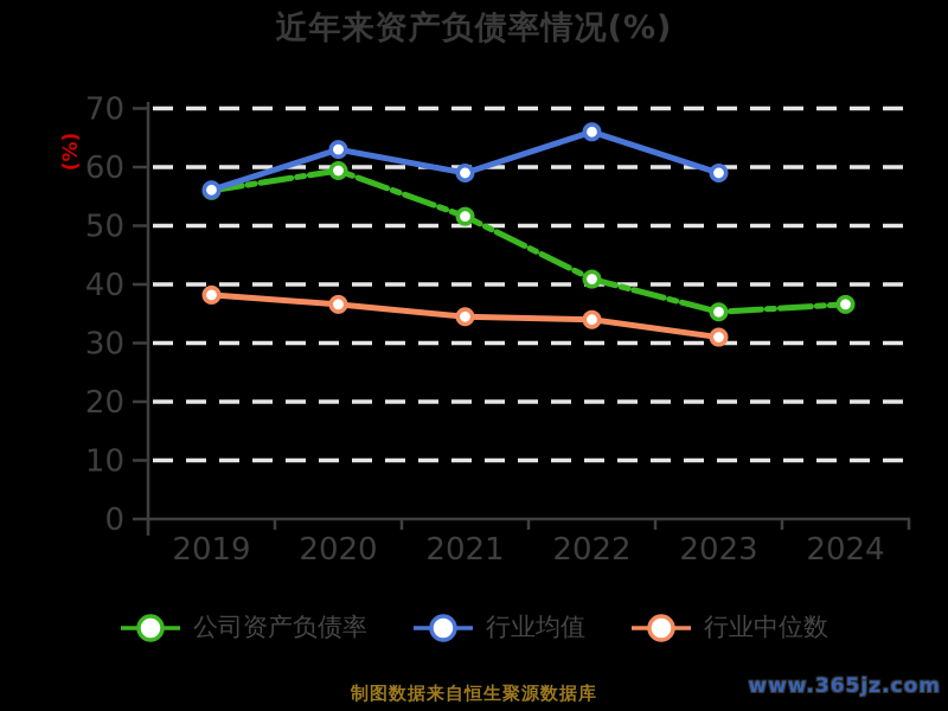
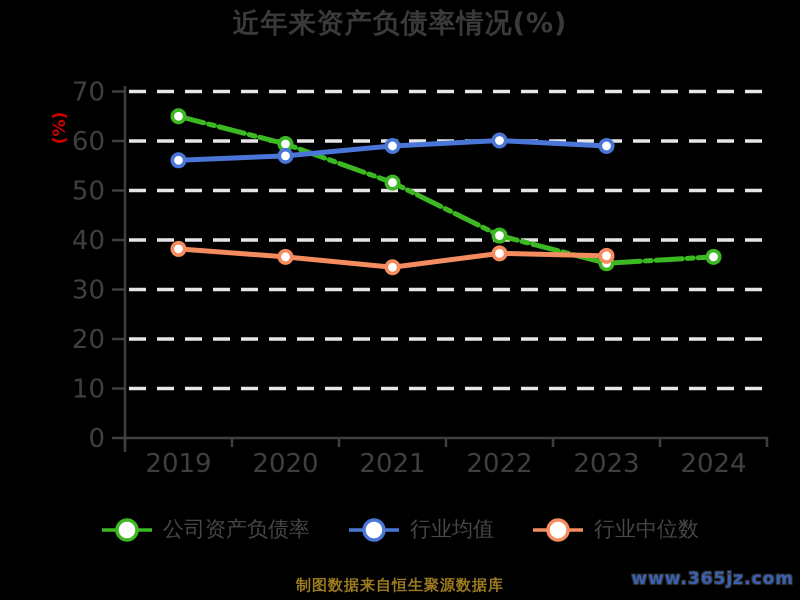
公司资产负债率/2019: 56 -> 65
行业均值/2020: 63 -> 57
行业均值/2022: 66 -> 60
行业中位数/2022: 34 -> 37
行业中位数/2023: 31 -> 37
